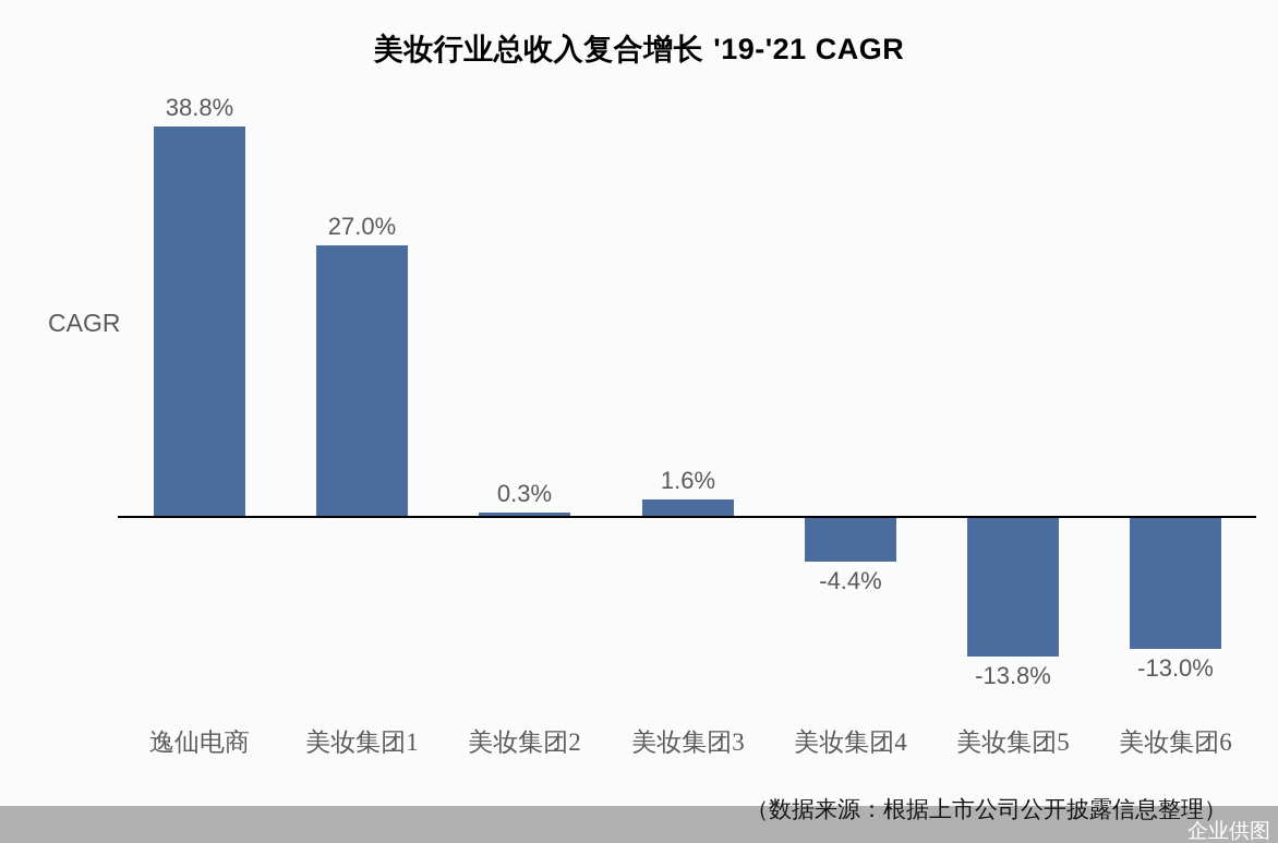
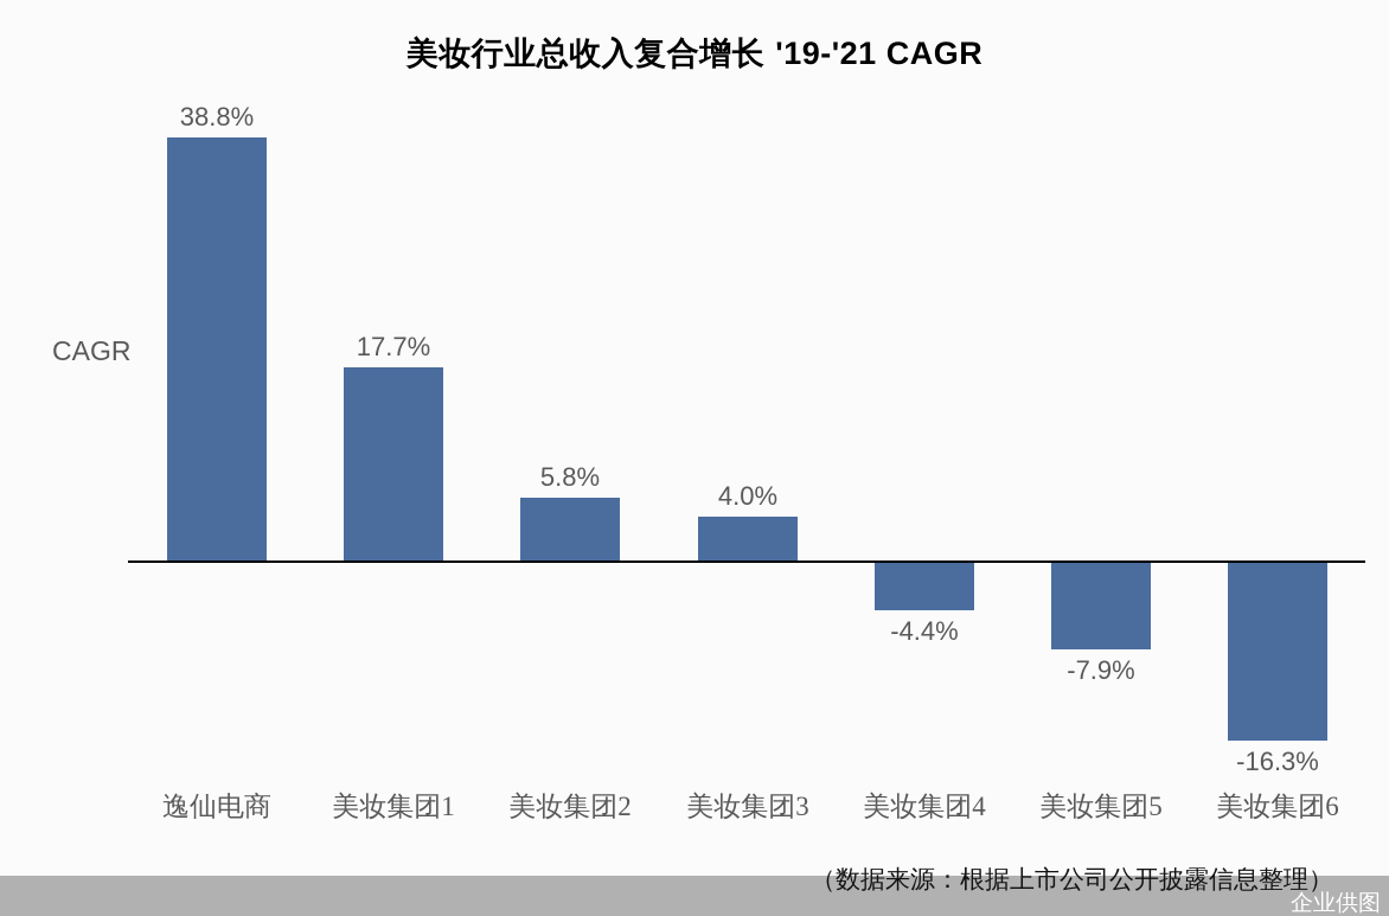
美妆集团1: 27.0% -> 17.7%
美妆集团2: 0.3% -> 5.8%
美妆集团3: 1.6% -> 4.0%
美妆集团5: -13.8% -> -7.9%
美妆集团6: -13.0% -> -16.3%
